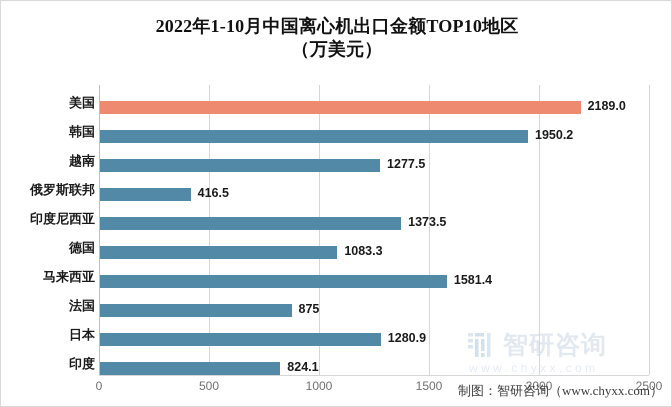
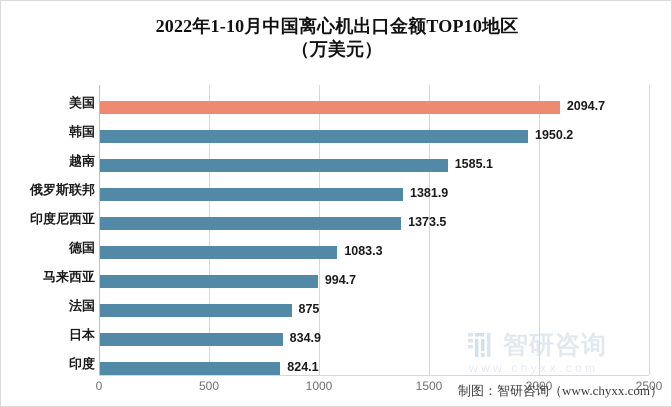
美国: 2189.0 -> 2094.7
越南: 1277.5 -> 1585.1
俄罗斯联邦: 416.5 -> 1381.9
马来西亚: 1581.4 -> 994.7
日本: 1280.9 -> 834.9
